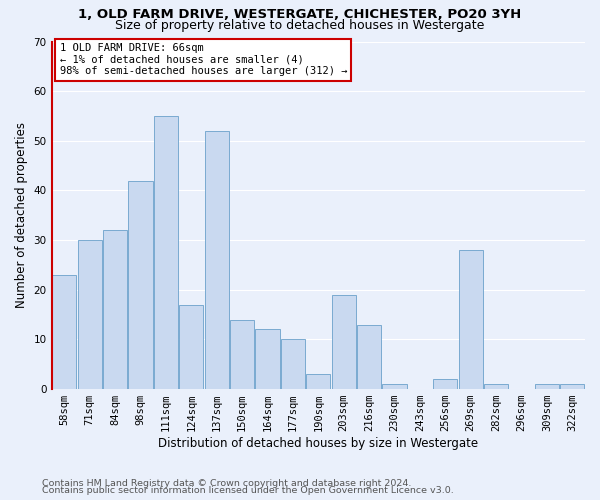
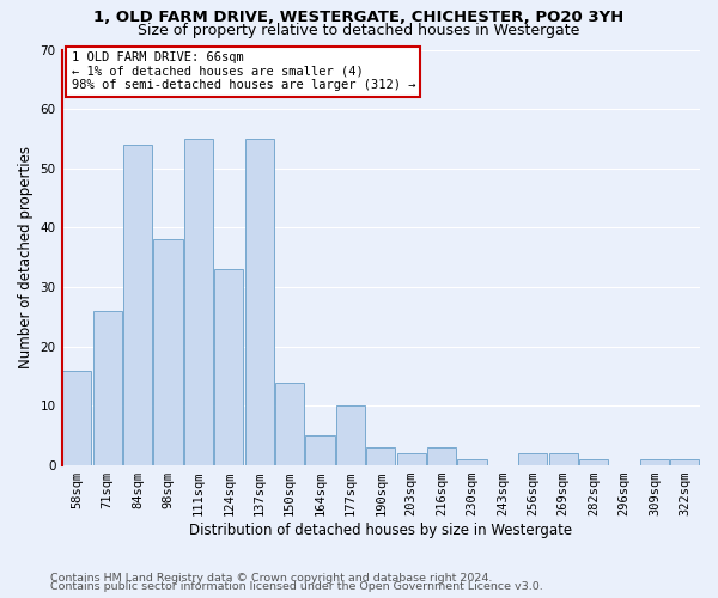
58sqm: 23 -> 16
71sqm: 30 -> 26
84sqm: 32 -> 54
98sqm: 42 -> 38
124sqm: 17 -> 33
137sqm: 52 -> 55
164sqm: 12 -> 5
203sqm: 19 -> 2
216sqm: 13 -> 3
269sqm: 28 -> 2
